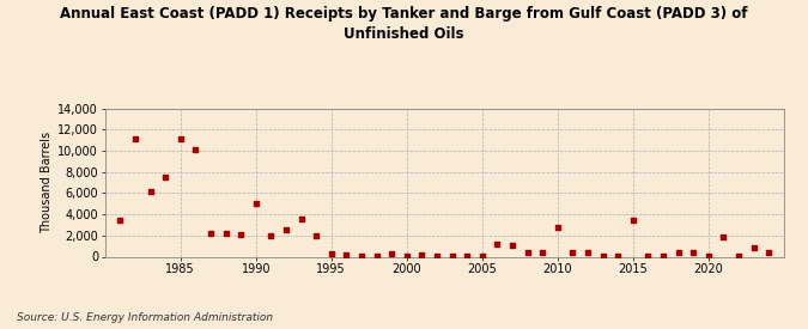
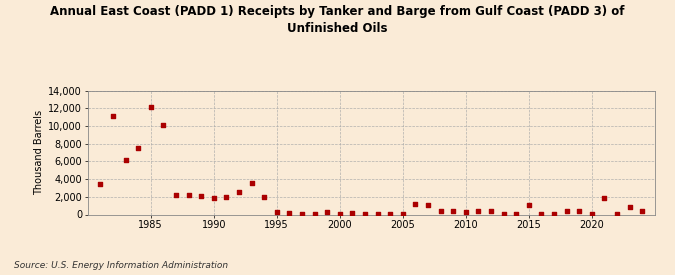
1985: 11,200 -> 12,200
1990: 5,000 -> 1,900
2010: 2,800 -> 300
2015: 3,400 -> 1,100
